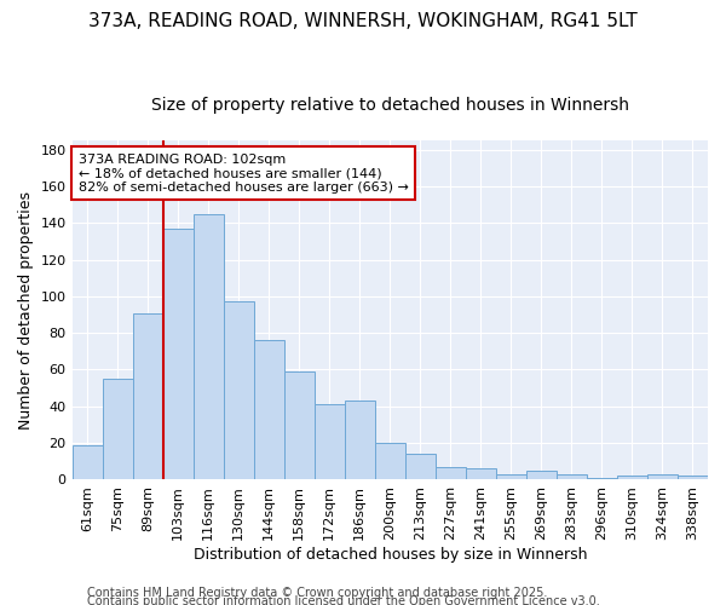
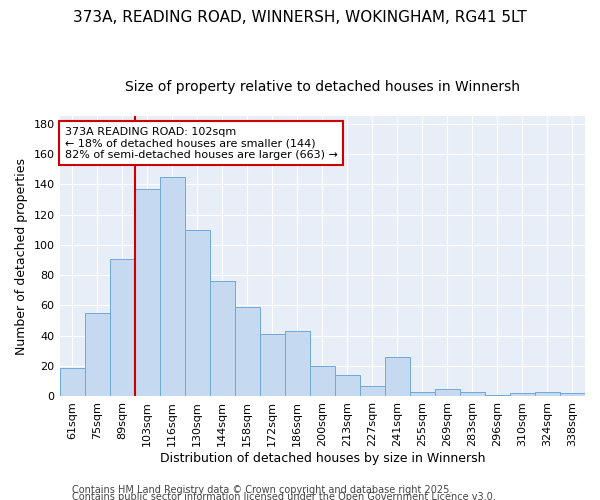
130sqm: 97 -> 110
241sqm: 6 -> 26
